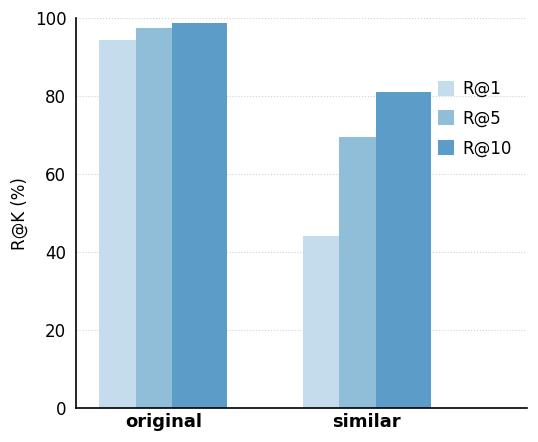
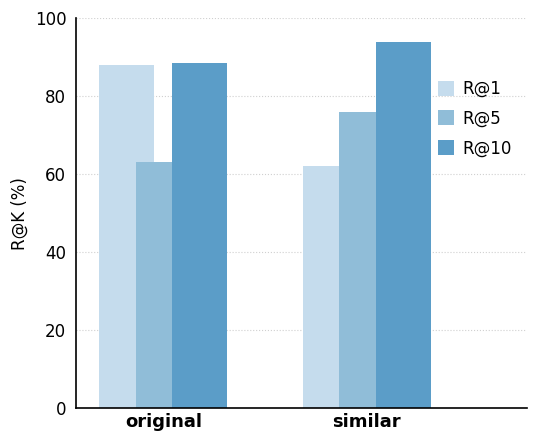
R@1/original: 94.5 -> 88.0
R@5/original: 97.5 -> 63.0
R@10/original: 98.8 -> 88.5
R@1/similar: 44.0 -> 62.0
R@5/similar: 69.5 -> 76.0
R@10/similar: 81.0 -> 94.0
